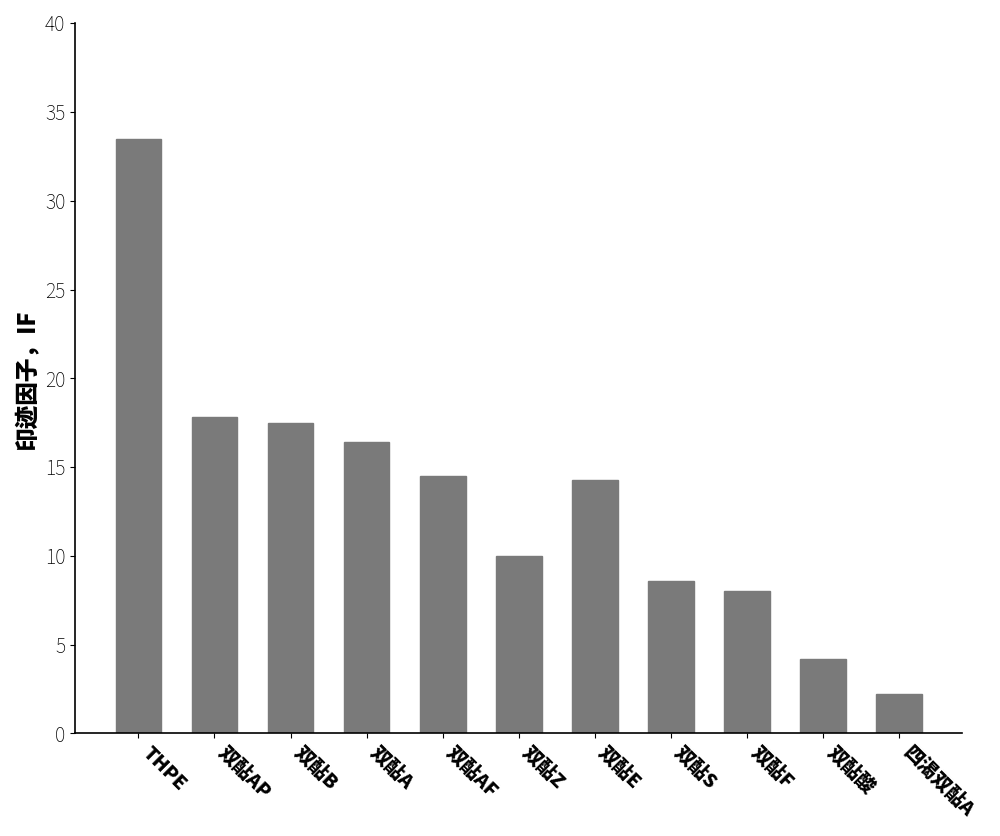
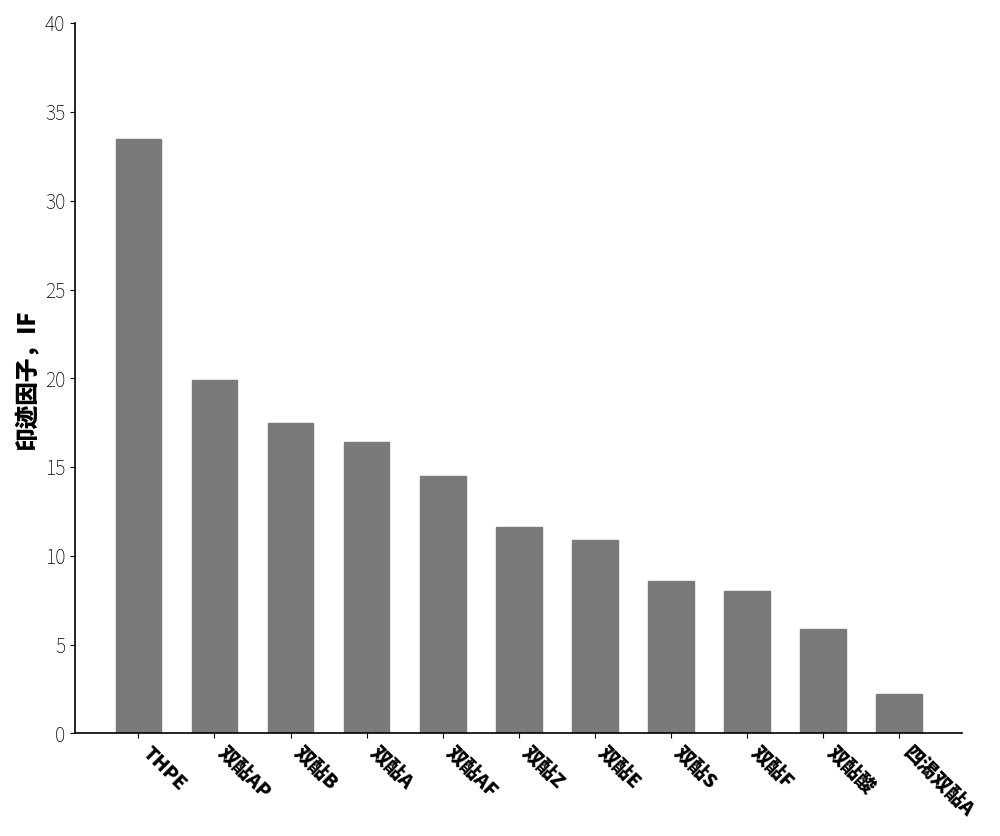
双酟AP: 17.8 -> 19.9
双酟Z: 10.0 -> 11.6
双酟E: 14.3 -> 10.9
双酟酸: 4.2 -> 5.9
